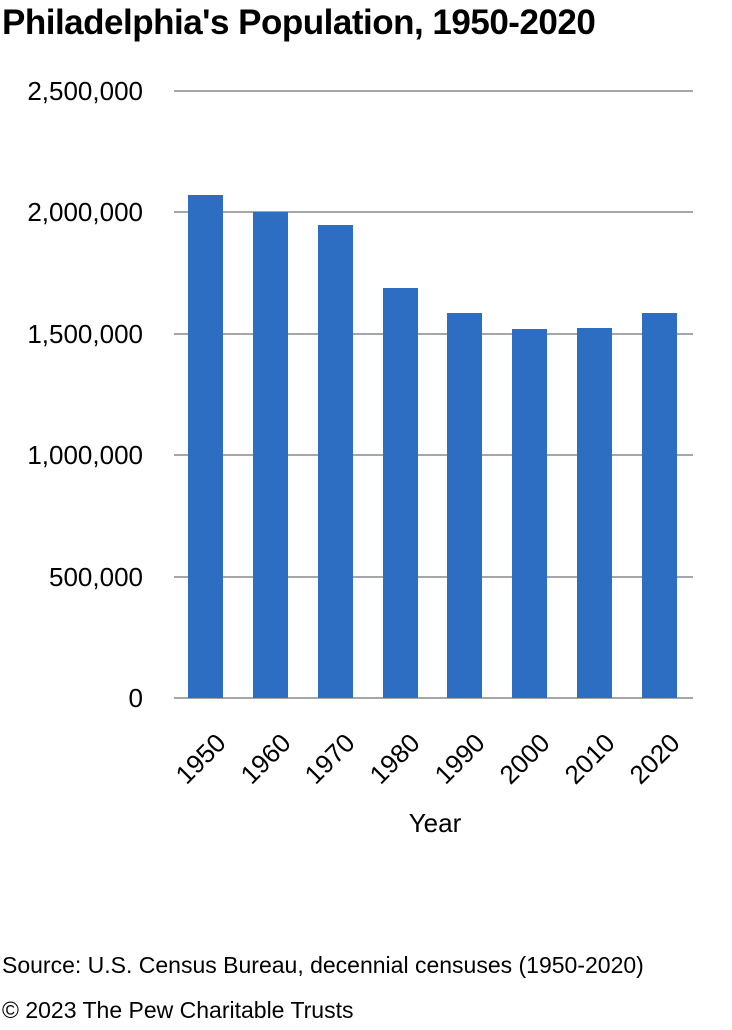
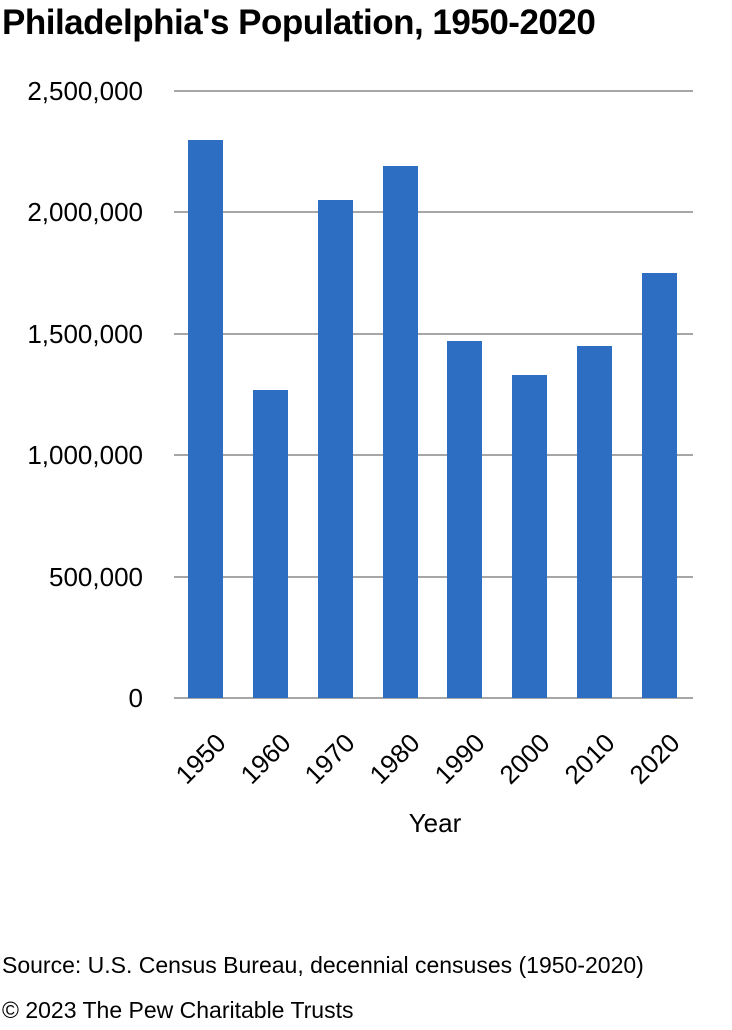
1950: 2070000 -> 2300000
1960: 2000000 -> 1270000
1970: 1950000 -> 2050000
1980: 1690000 -> 2190000
1990: 1580000 -> 1470000
2000: 1520000 -> 1330000
2010: 1520000 -> 1450000
2020: 1580000 -> 1750000
